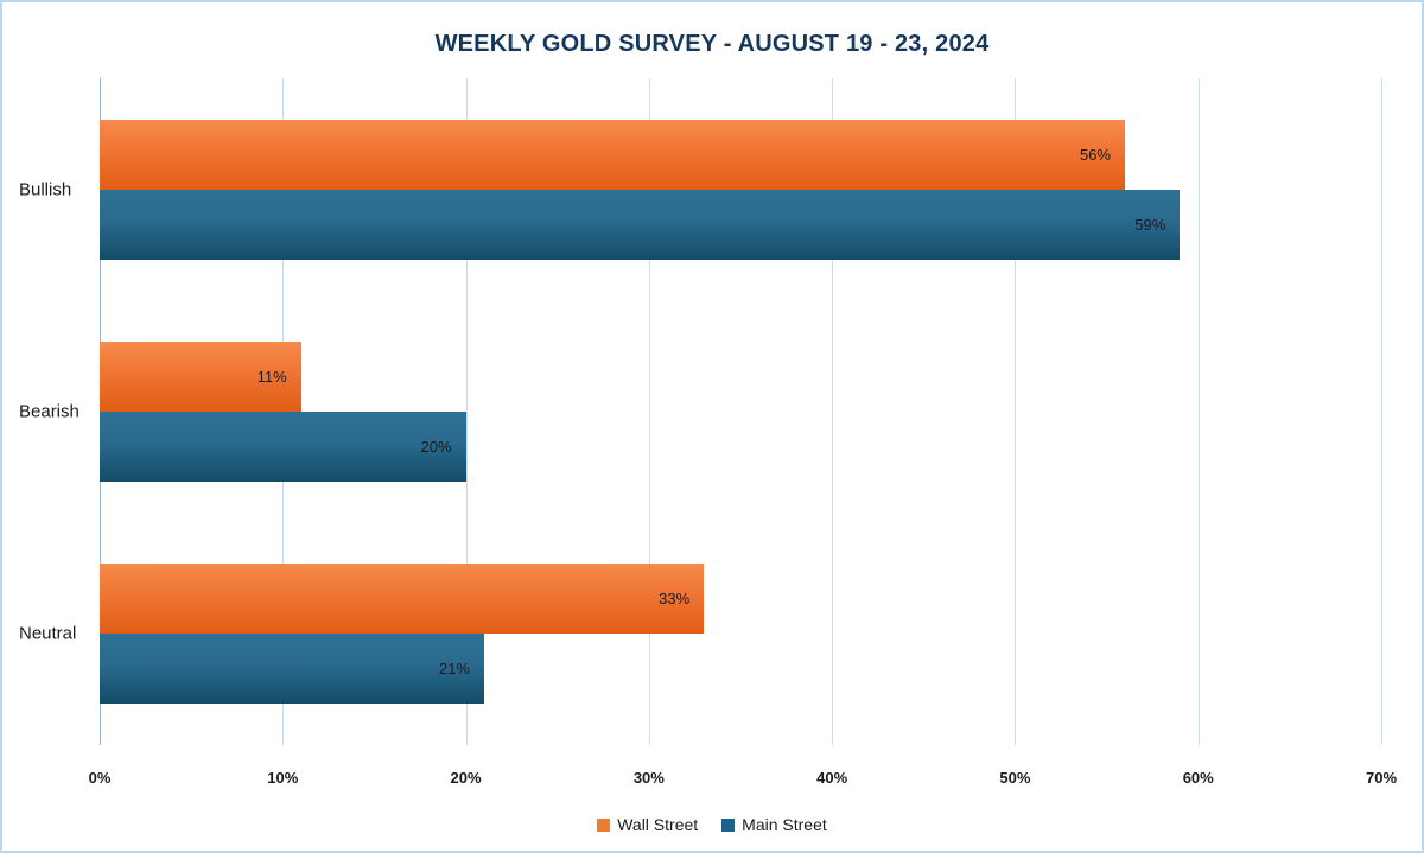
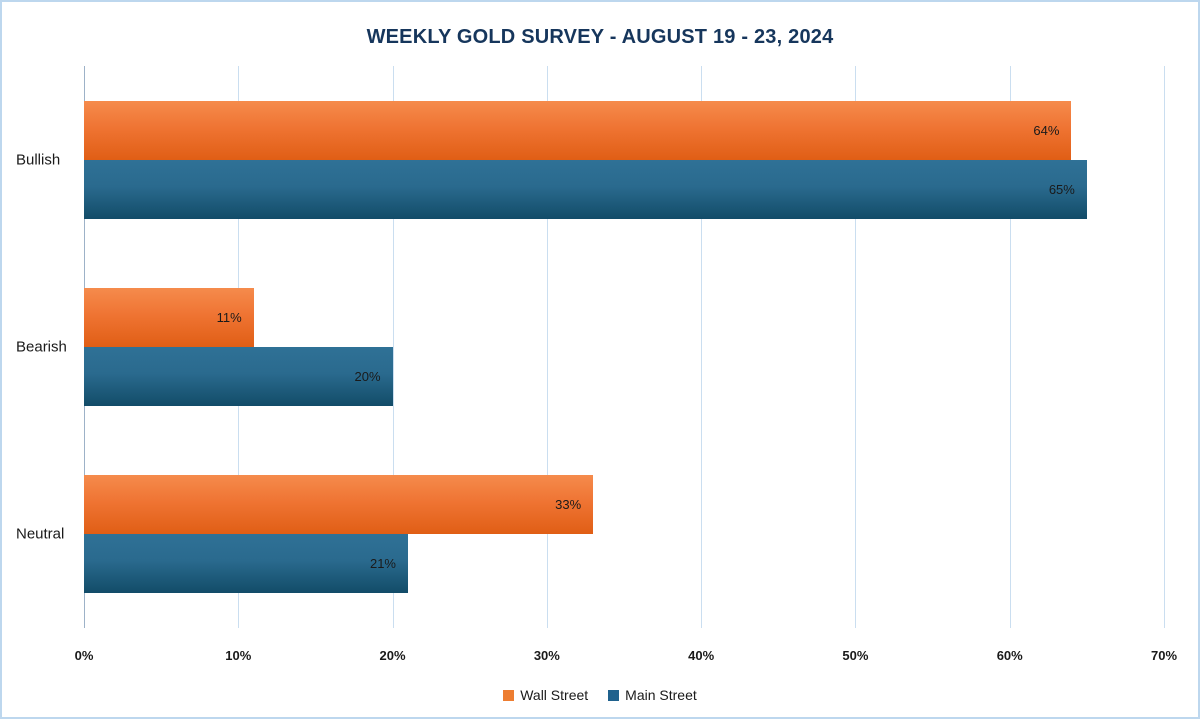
Wall Street/Bullish: 56% -> 64%
Main Street/Bullish: 59% -> 65%
